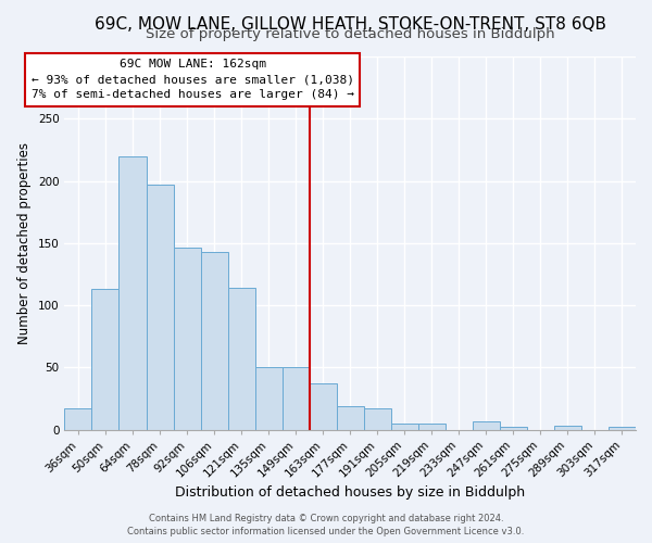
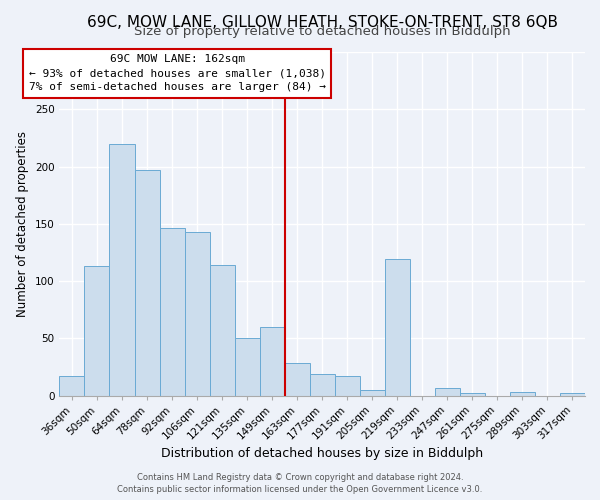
149sqm: 50 -> 60
163sqm: 37 -> 28
219sqm: 5 -> 119
